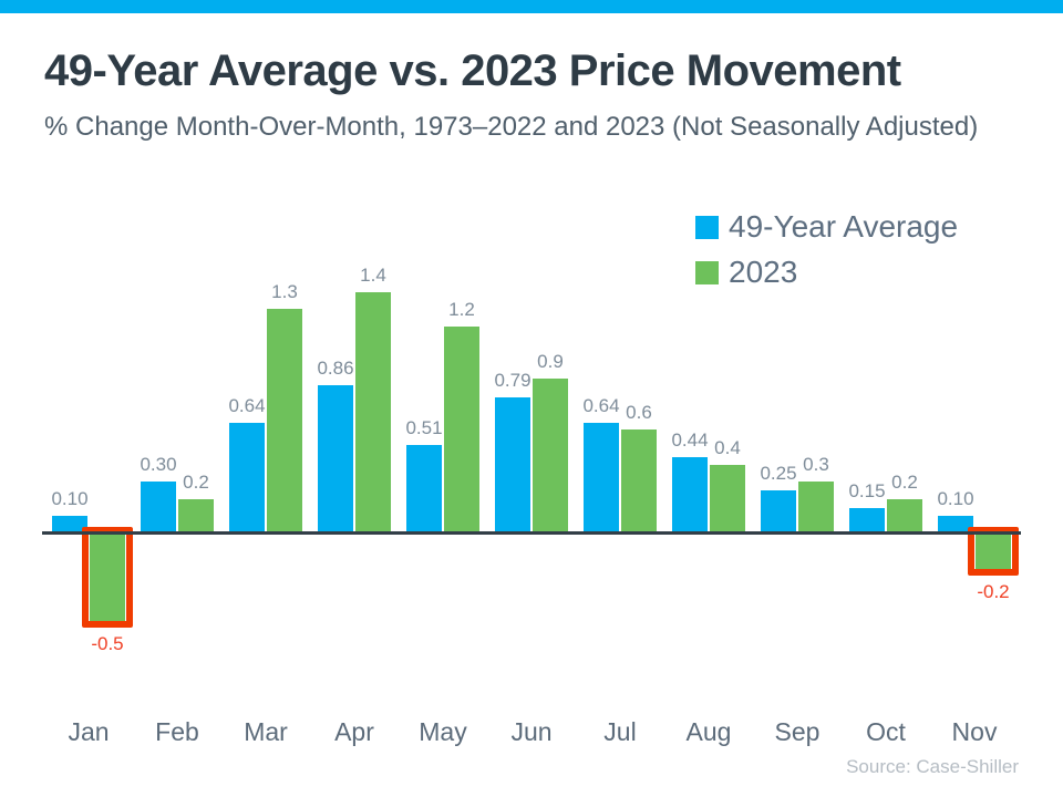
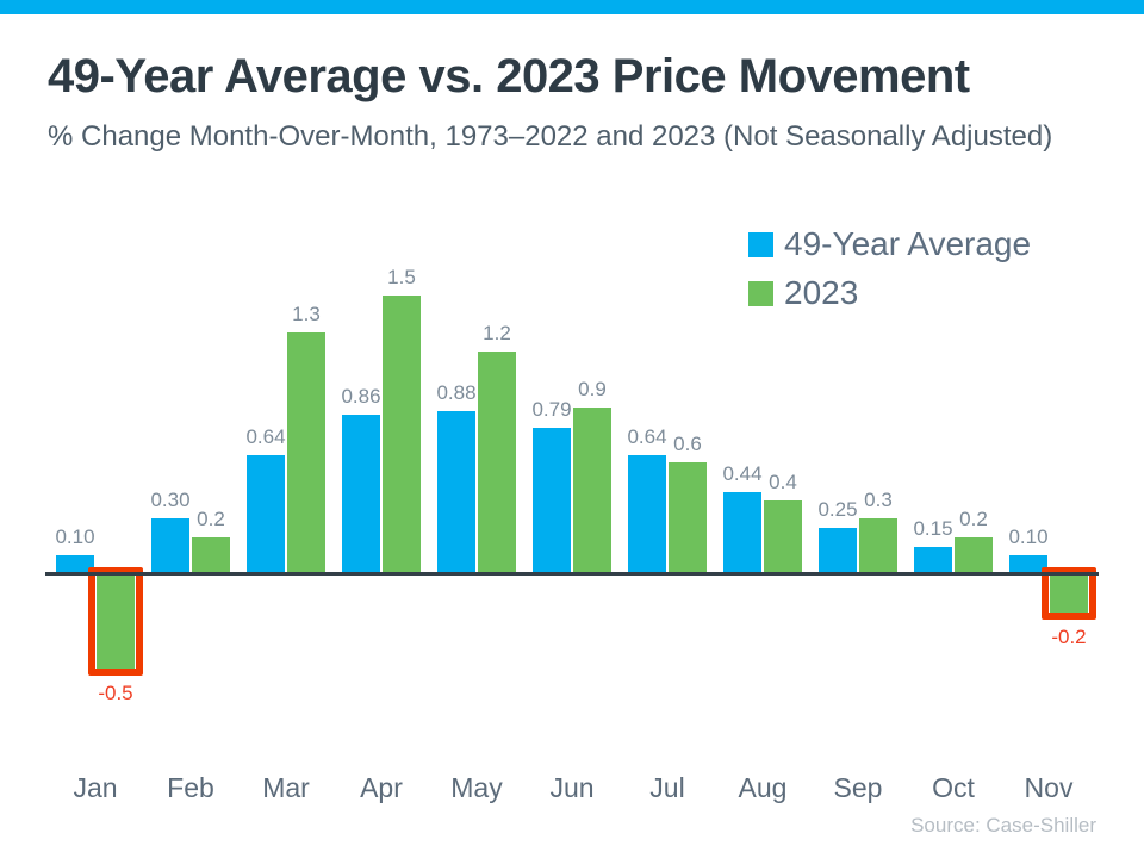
2023/Apr: 1.4 -> 1.5
49-Year Average/May: 0.51 -> 0.88
